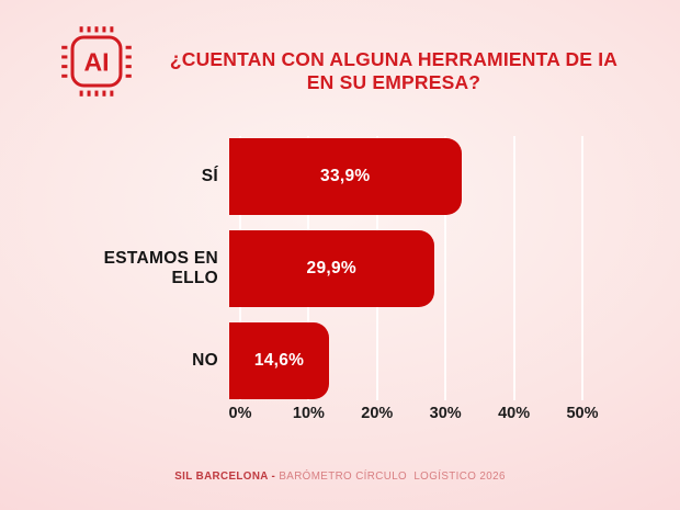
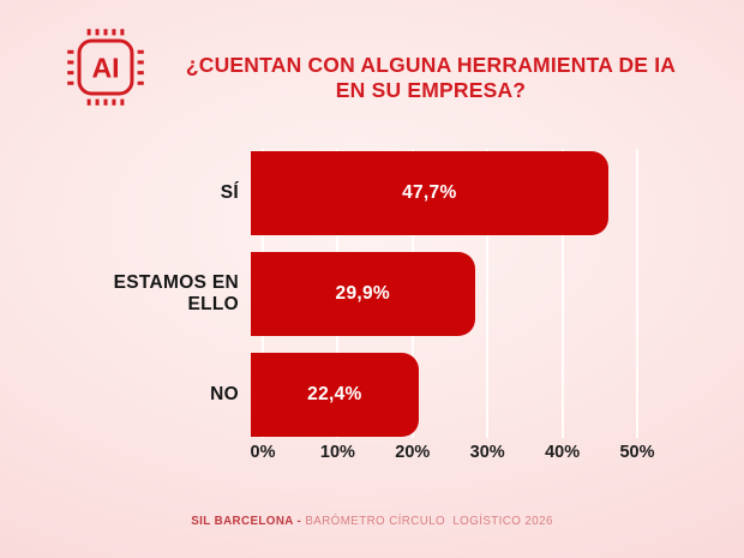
SÍ: 33,9% -> 47,7%
NO: 14,6% -> 22,4%
